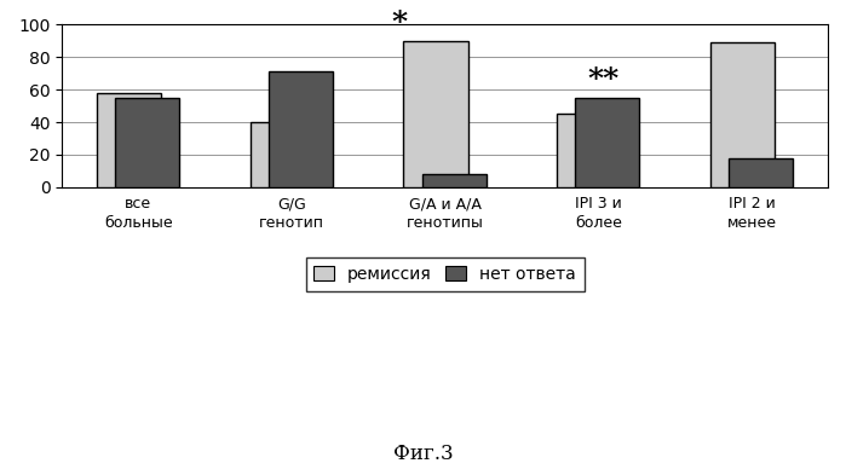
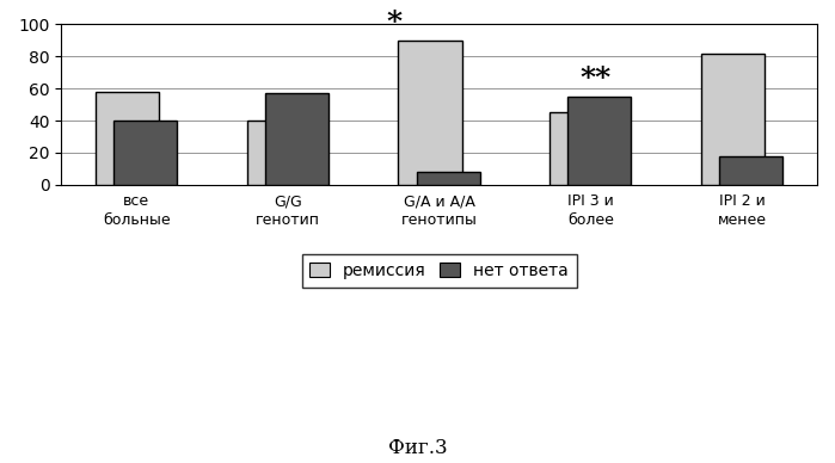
нет ответа/все больные: 55 -> 40
нет ответа/G/G генотип: 71 -> 57
ремиссия/IPI 2 и менее: 89 -> 82
